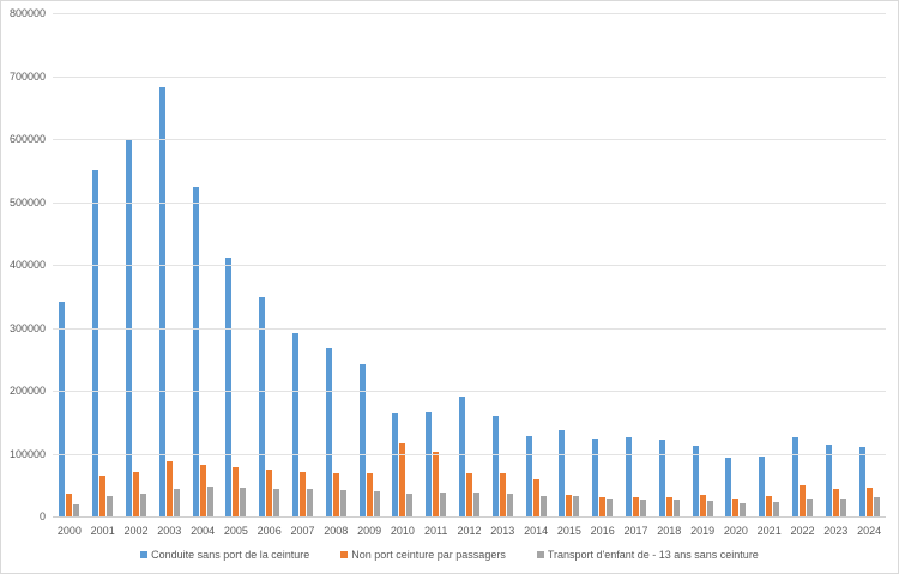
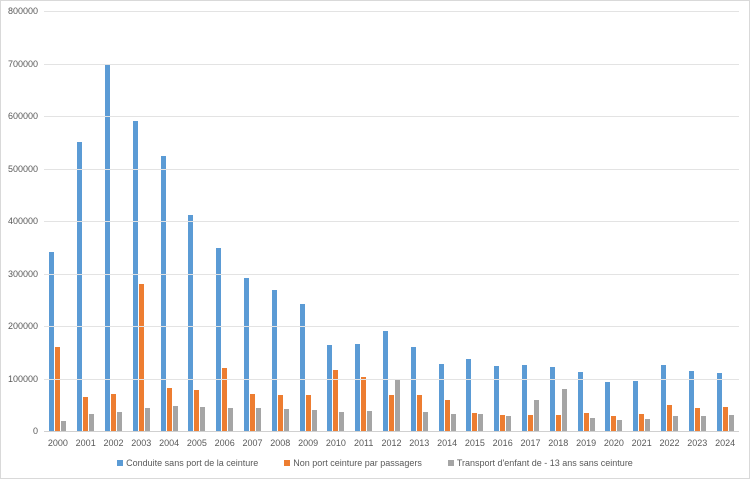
Non port ceinture par passagers/2000: 40000 -> 160000
Conduite sans port de la ceinture/2002: 600000 -> 700000
Conduite sans port de la ceinture/2003: 680000 -> 590000
Non port ceinture par passagers/2003: 90000 -> 280000
Non port ceinture par passagers/2006: 80000 -> 120000
Transport d'enfant de - 13 ans sans ceinture/2012: 40000 -> 100000
Transport d'enfant de - 13 ans sans ceinture/2017: 30000 -> 60000
Transport d'enfant de - 13 ans sans ceinture/2018: 30000 -> 80000
